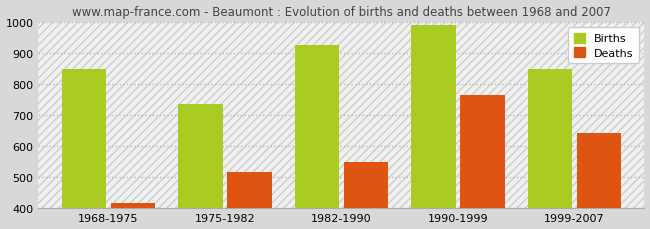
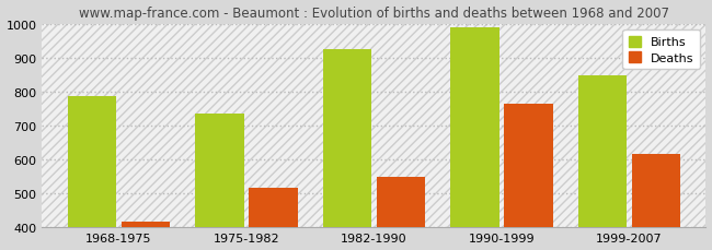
Births/1968-1975: 848 -> 785
Deaths/1999-2007: 641 -> 615
